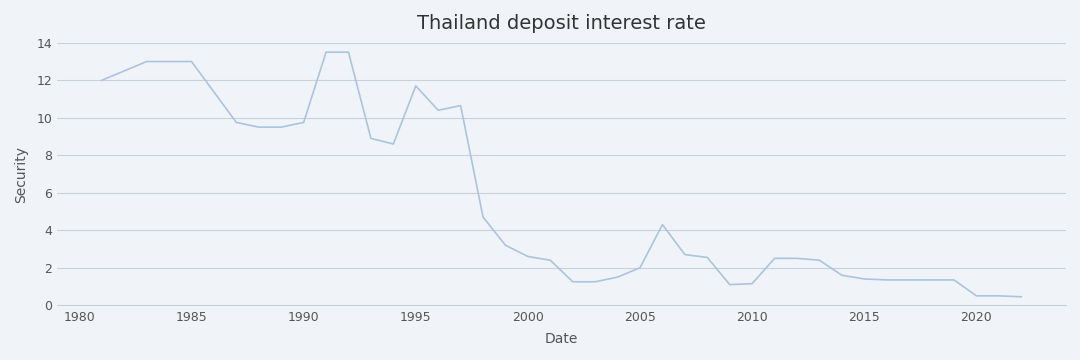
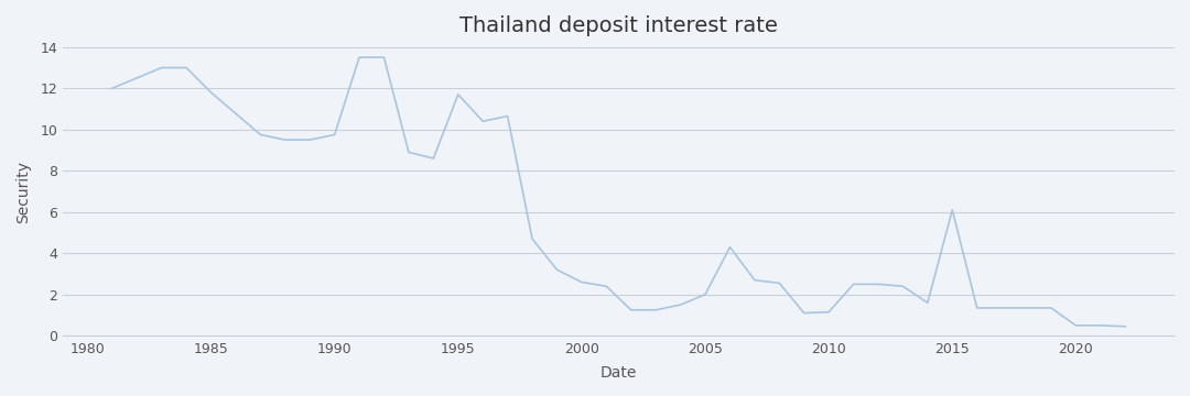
1985: 13.0 -> 11.8
2015: 1.4 -> 6.1
